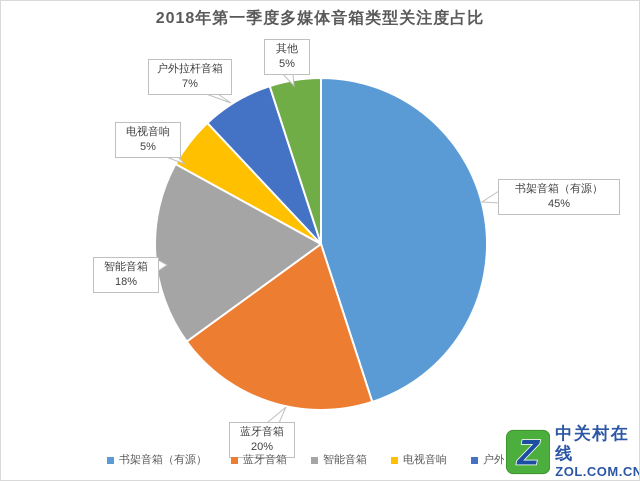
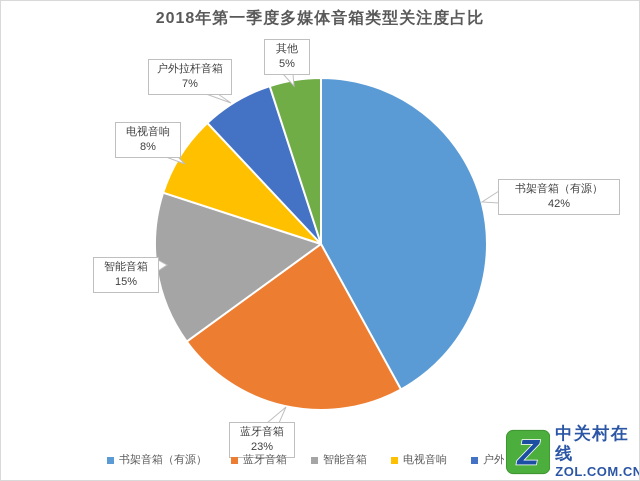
书架音箱（有源）: 45% -> 42%
蓝牙音箱: 20% -> 23%
智能音箱: 18% -> 15%
电视音响: 5% -> 8%
